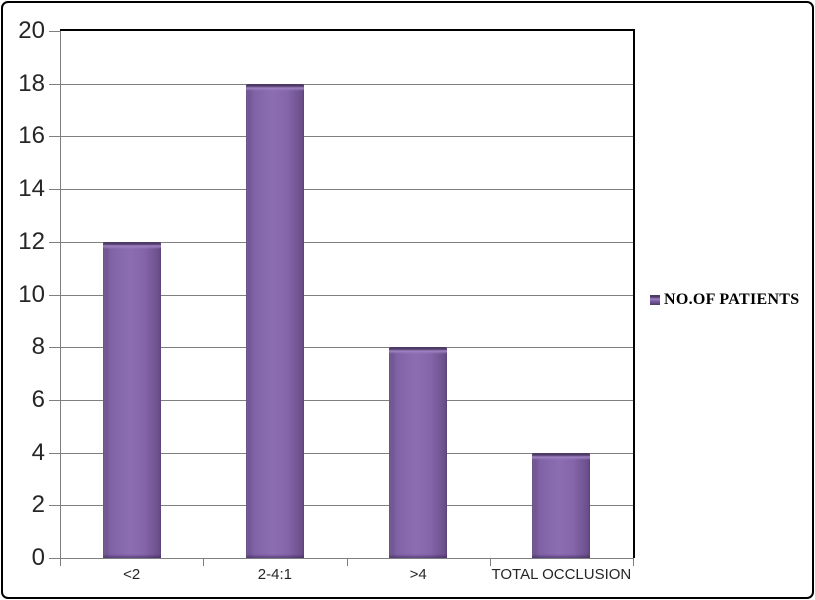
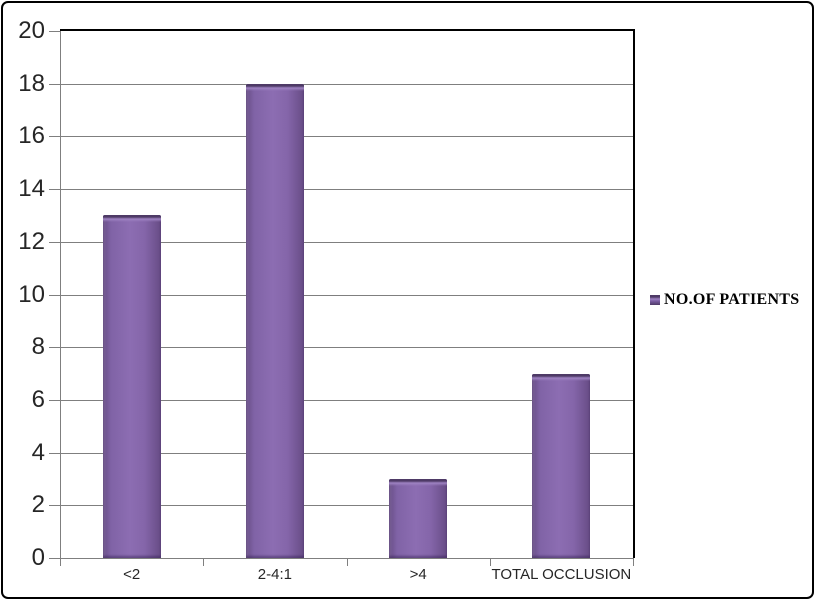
<2: 12 -> 13
>4: 8 -> 3
TOTAL OCCLUSION: 4 -> 7
